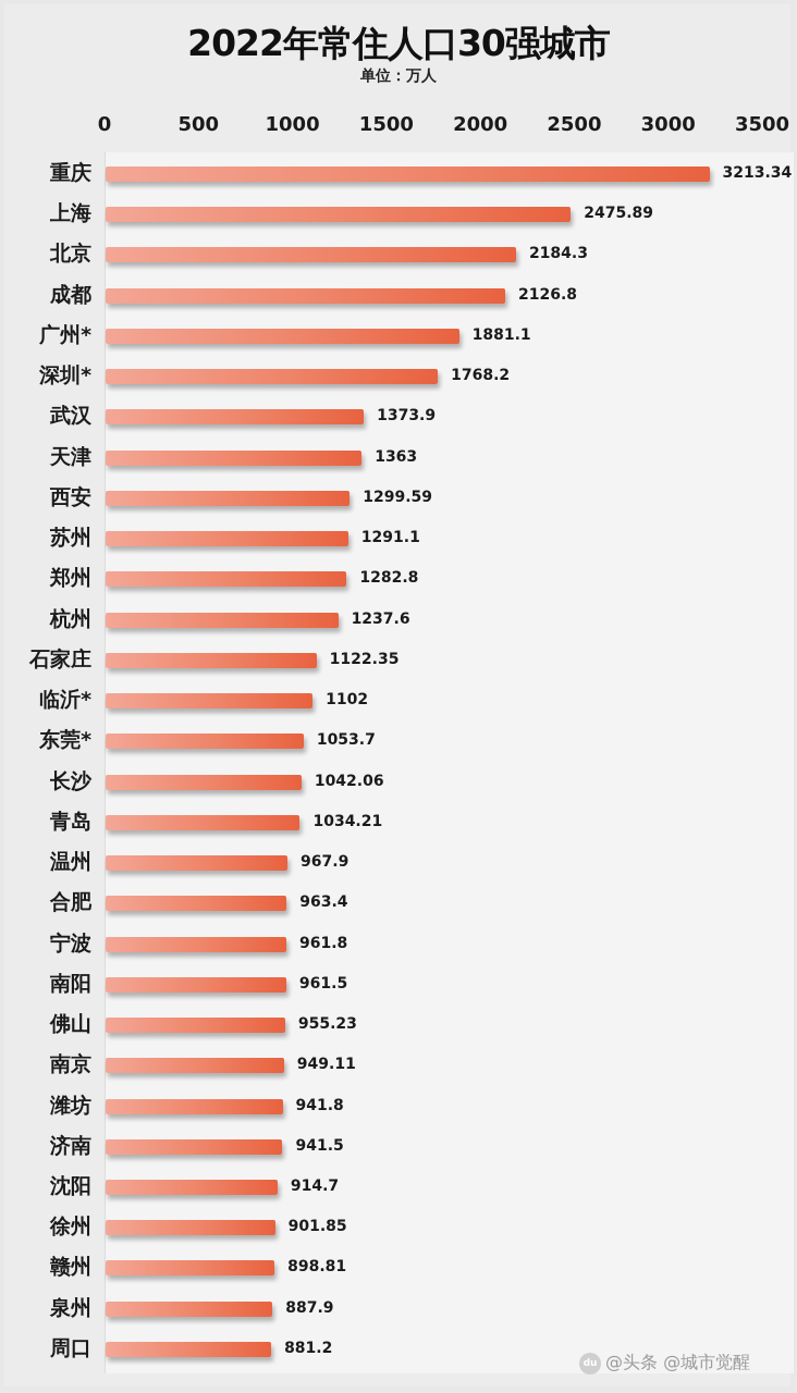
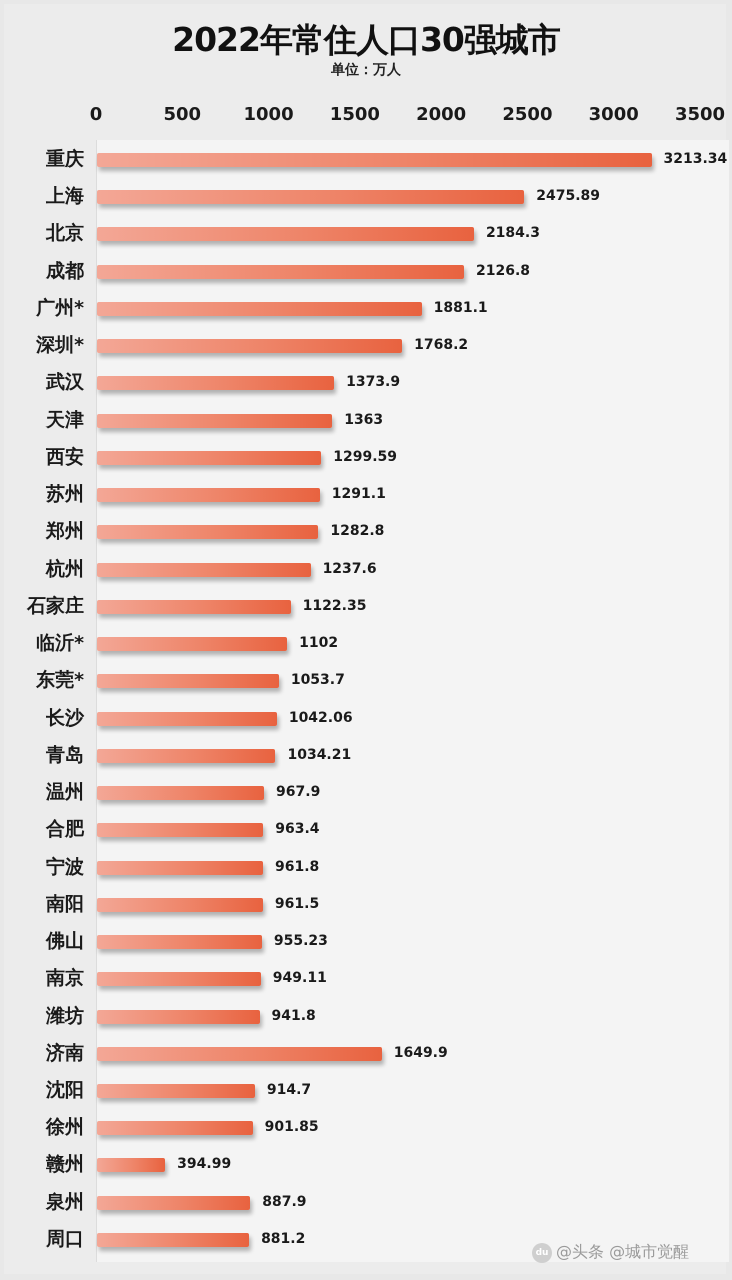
济南: 941.5 -> 1649.9
赣州: 898.81 -> 394.99
